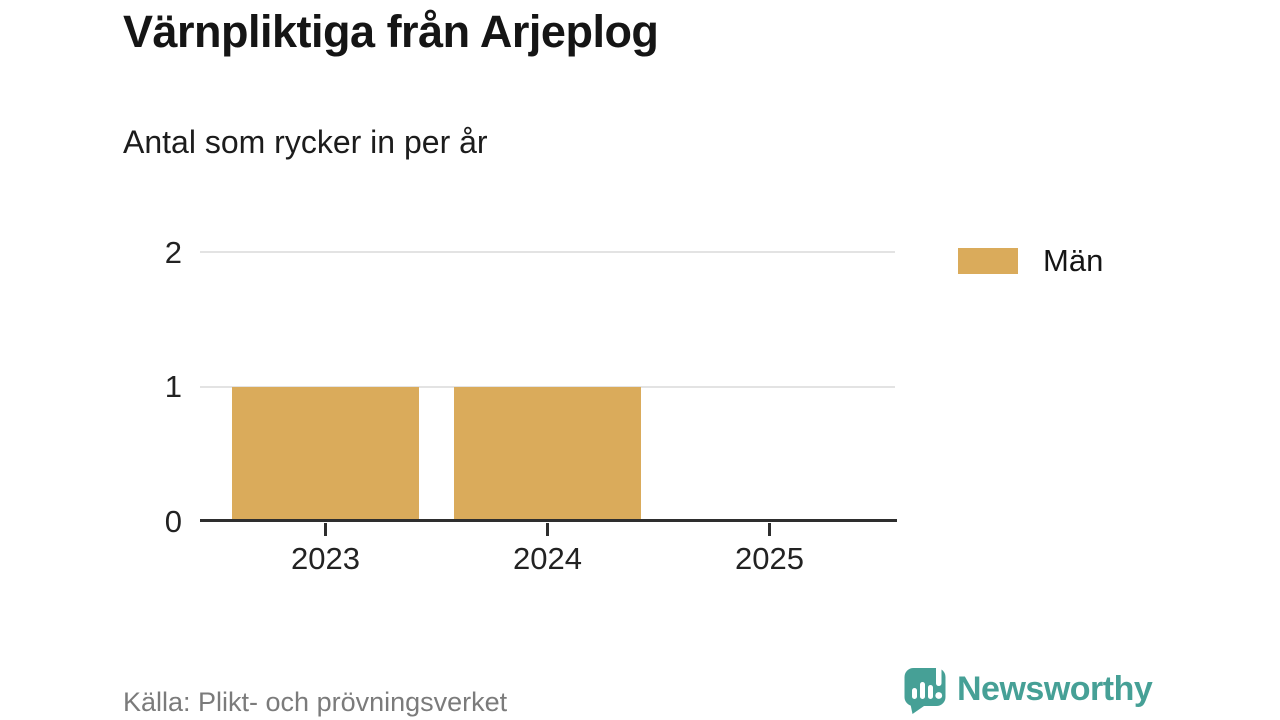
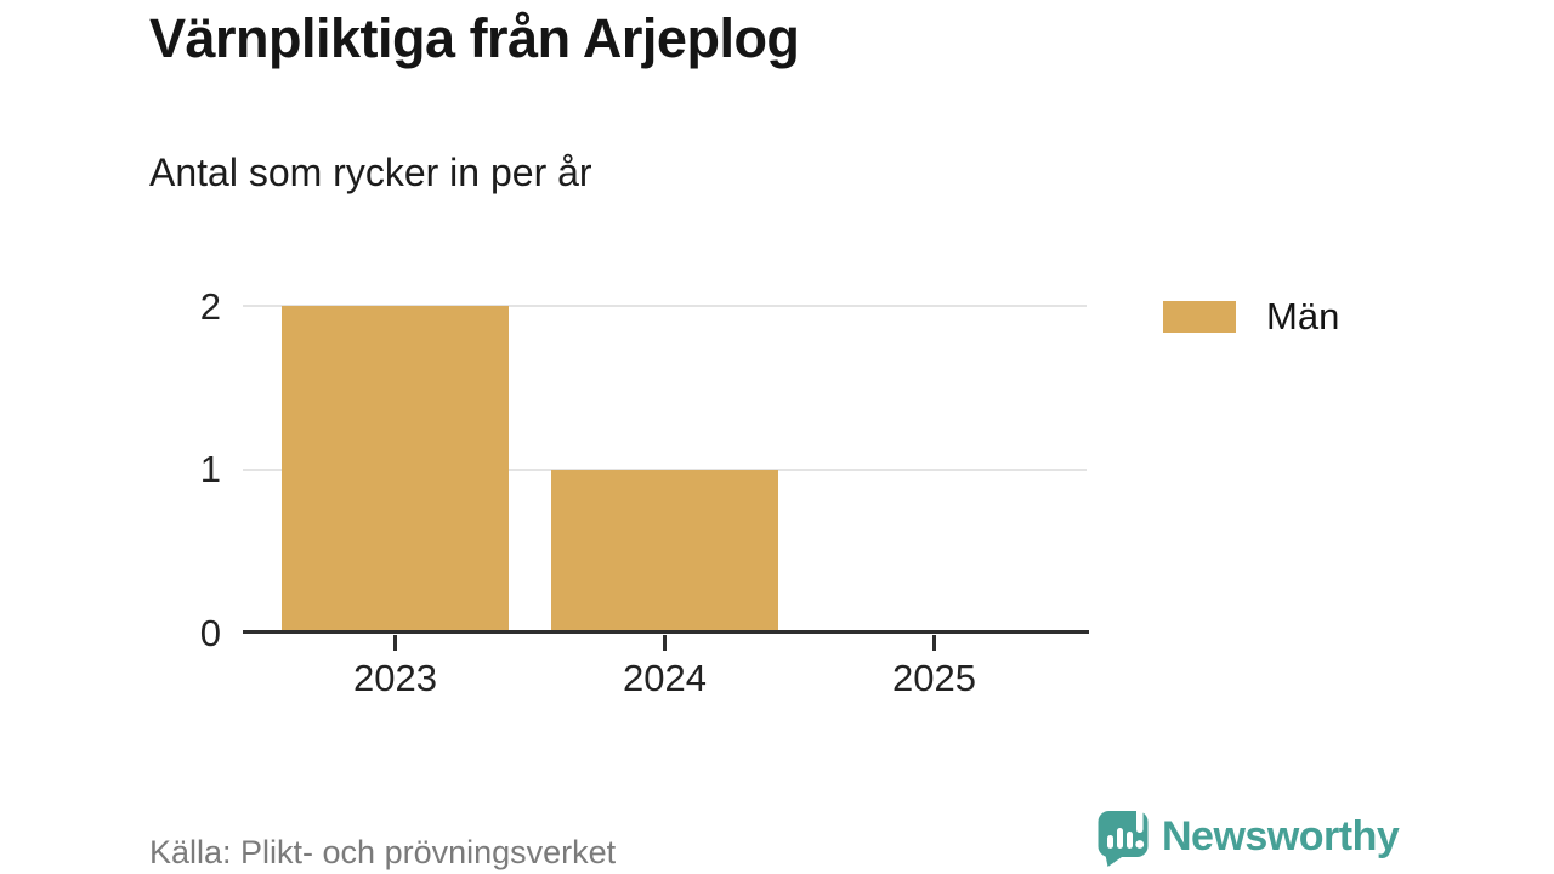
2023: 1 -> 2
